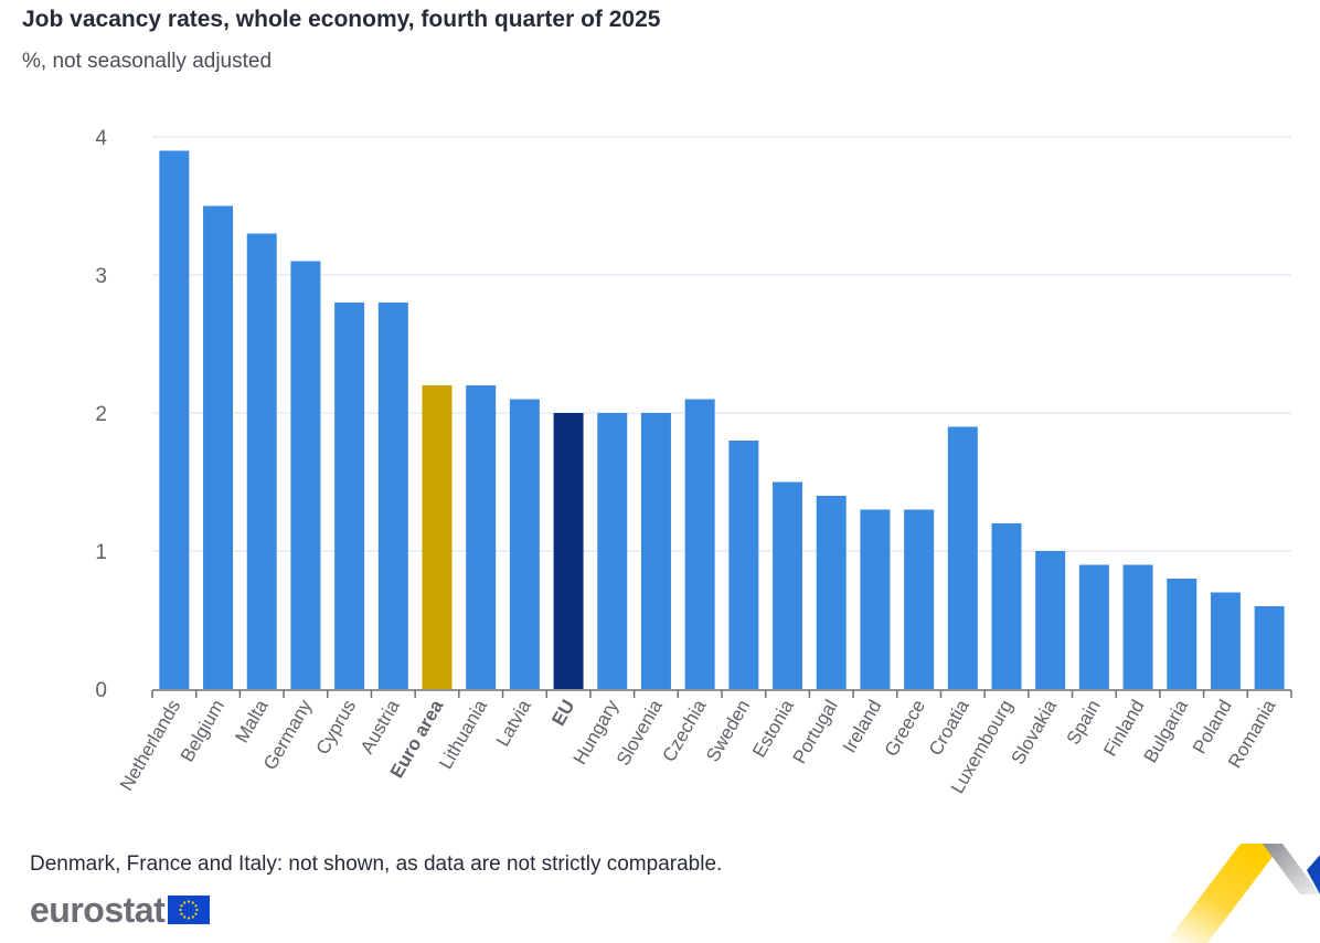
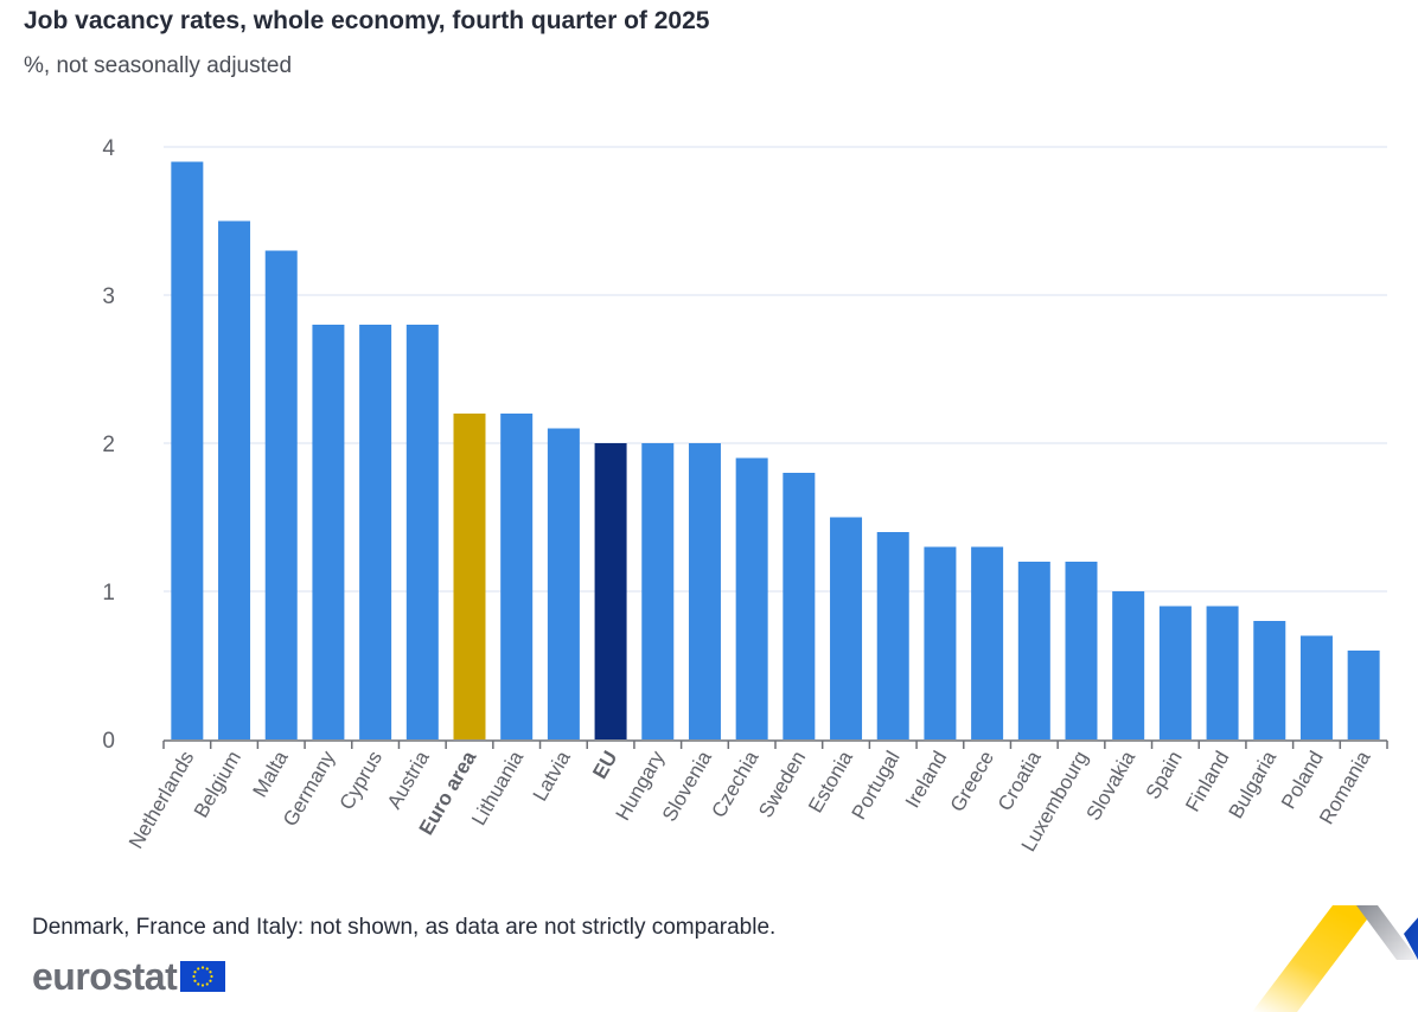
Germany: 3.1 -> 2.8
Czechia: 2.1 -> 1.9
Croatia: 1.9 -> 1.2
